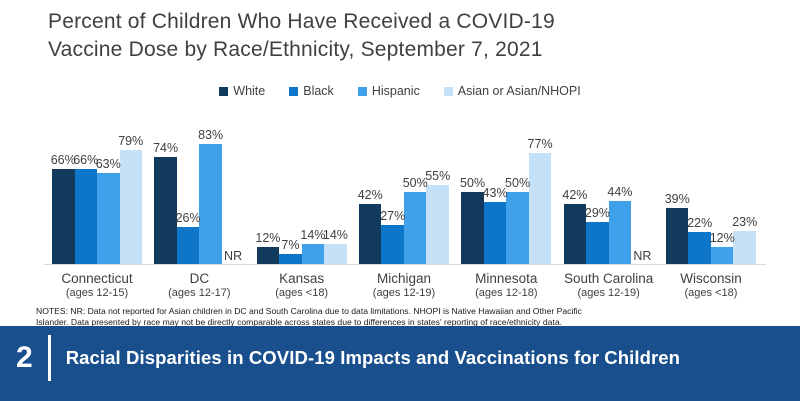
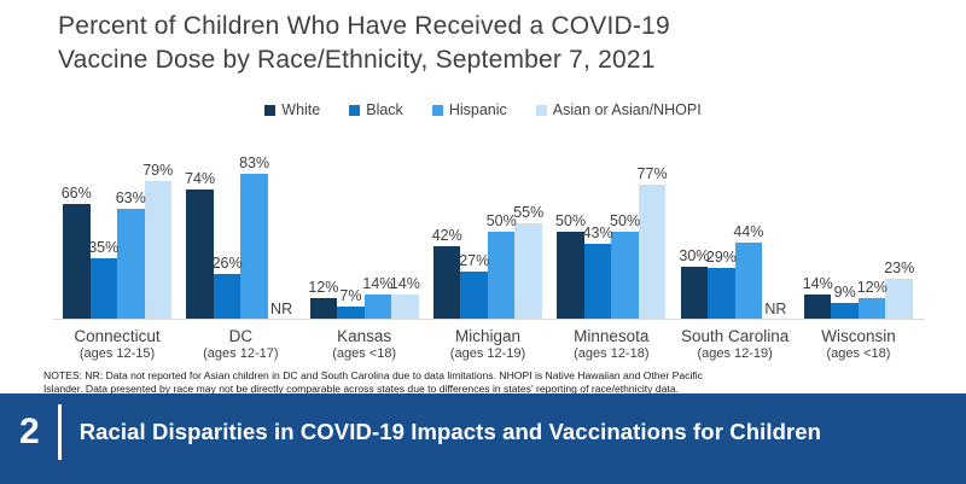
Black/Connecticut: 66% -> 35%
White/South Carolina: 42% -> 30%
White/Wisconsin: 39% -> 14%
Black/Wisconsin: 22% -> 9%
